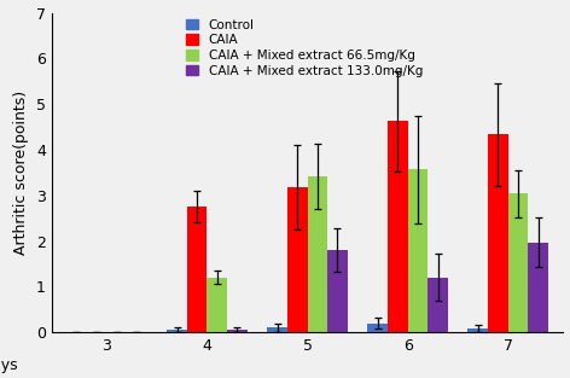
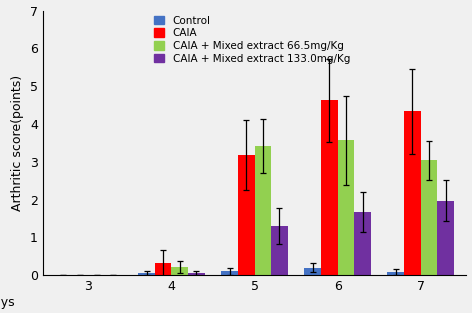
CAIA/4: 2.75 -> 0.32
CAIA + Mixed extract 66.5mg/Kg/4: 1.20 -> 0.22
CAIA + Mixed extract 133.0mg/Kg/5: 1.80 -> 1.30
CAIA + Mixed extract 133.0mg/Kg/6: 1.20 -> 1.67
